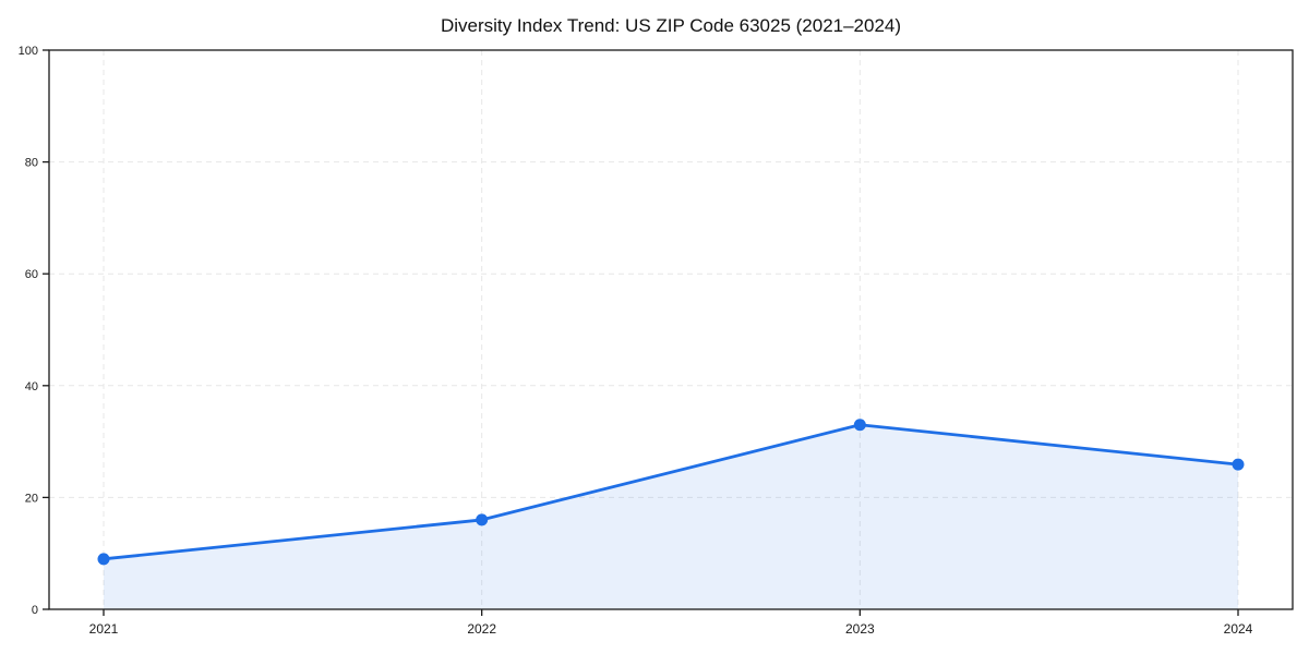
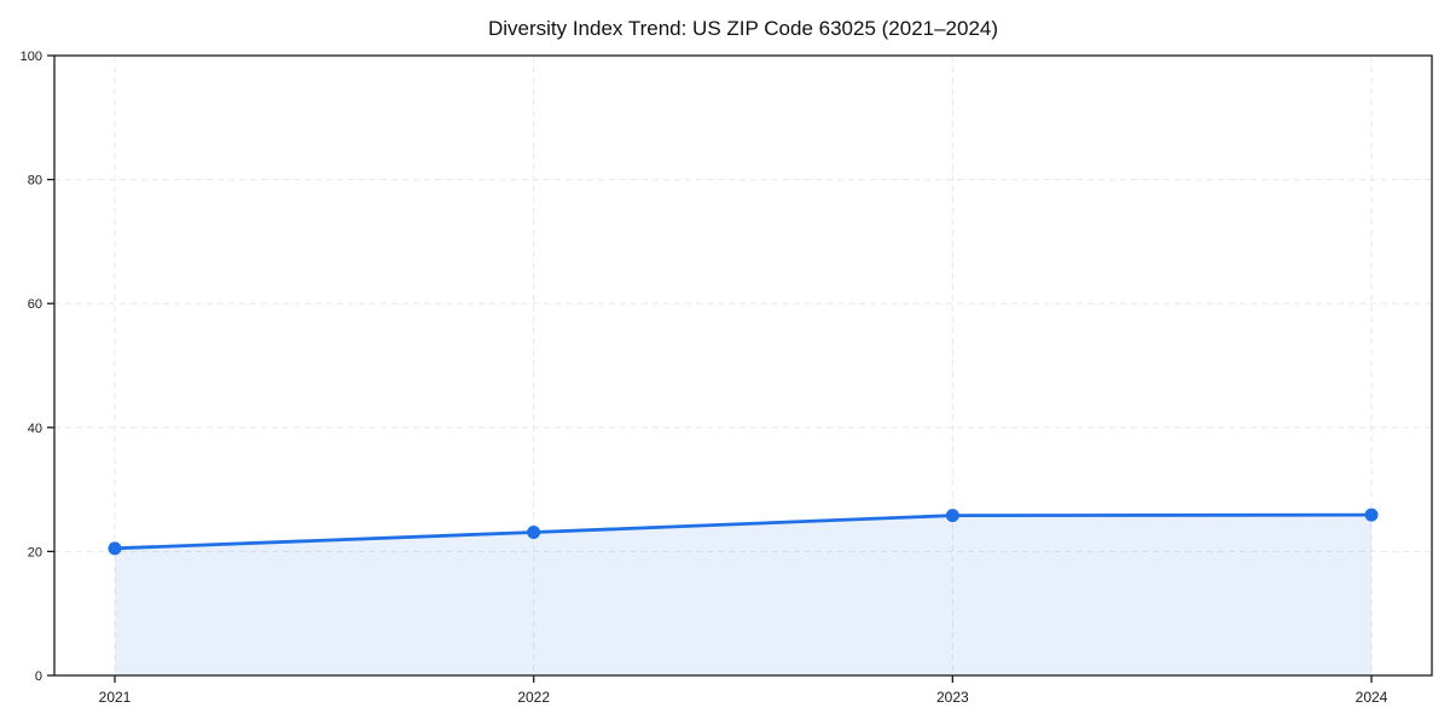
2021: 9 -> 20
2022: 16 -> 23
2023: 33 -> 26
